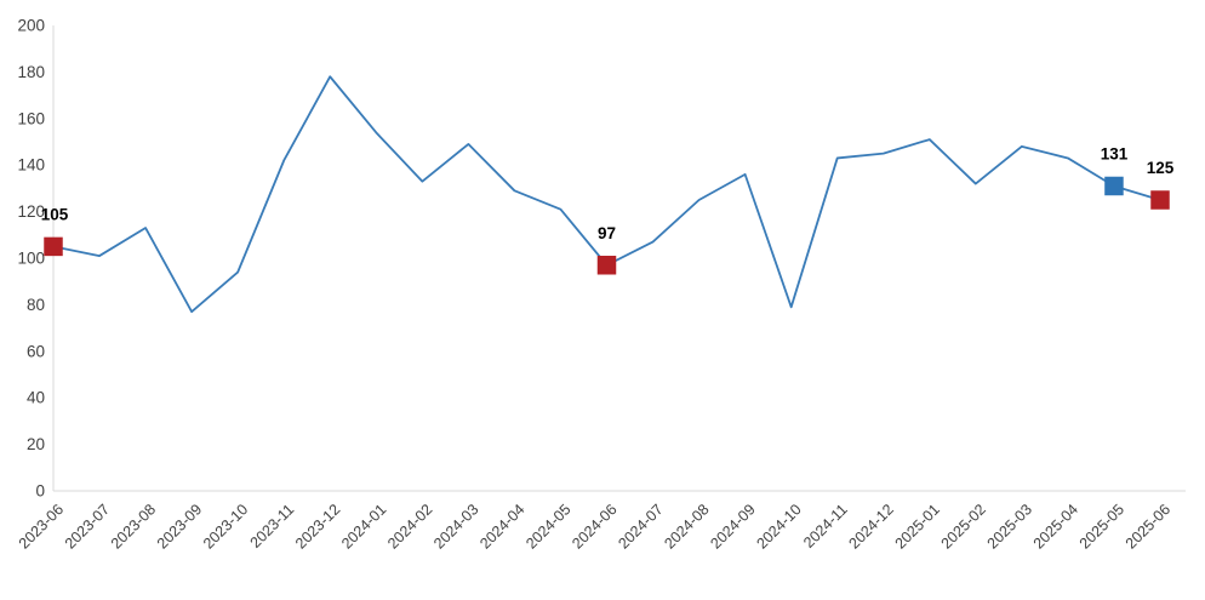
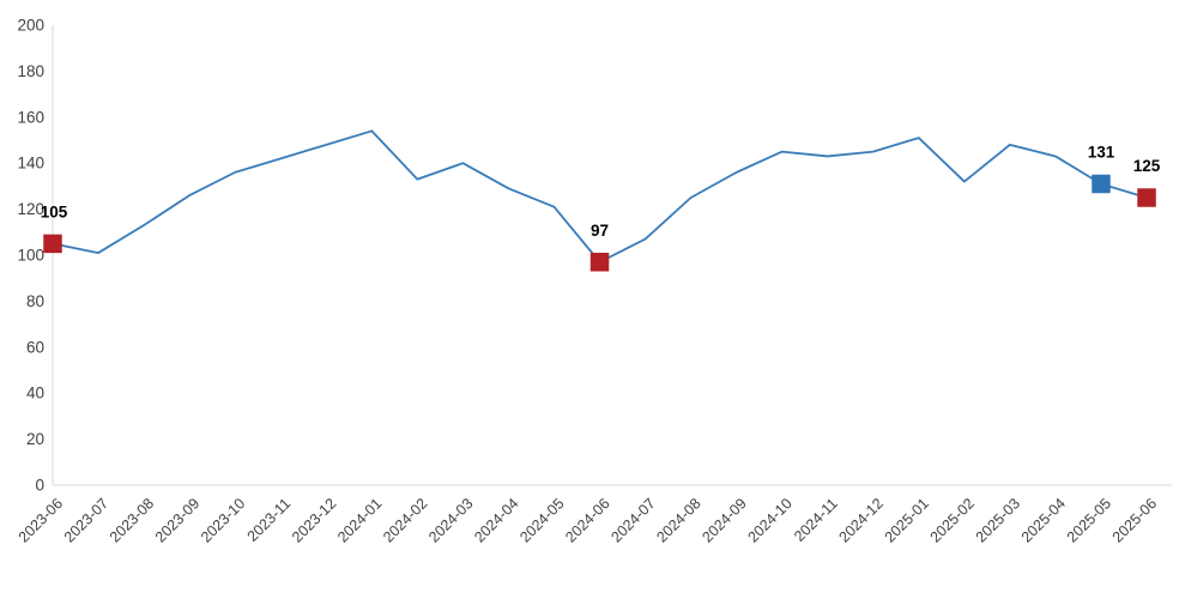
2023-09: 77 -> 126
2023-10: 94 -> 136
2023-12: 178 -> 148
2024-03: 149 -> 140
2024-10: 79 -> 145
